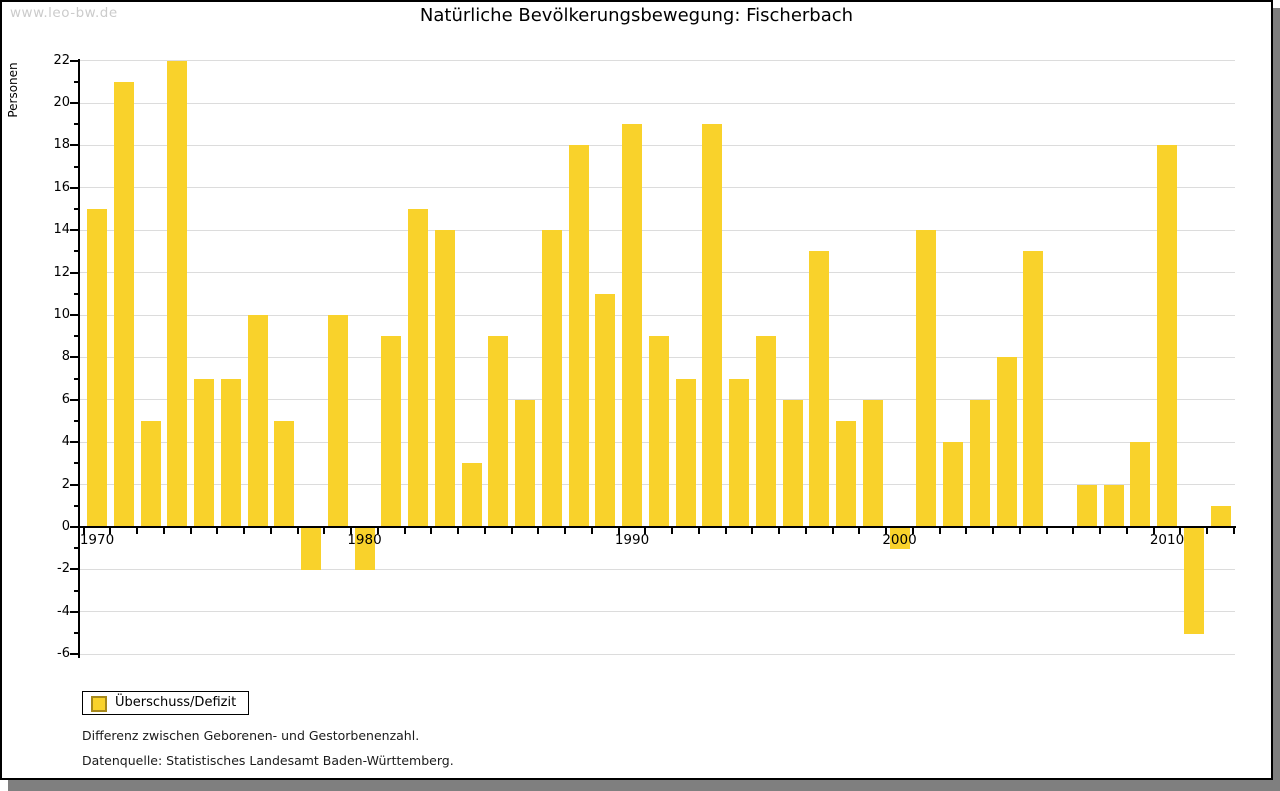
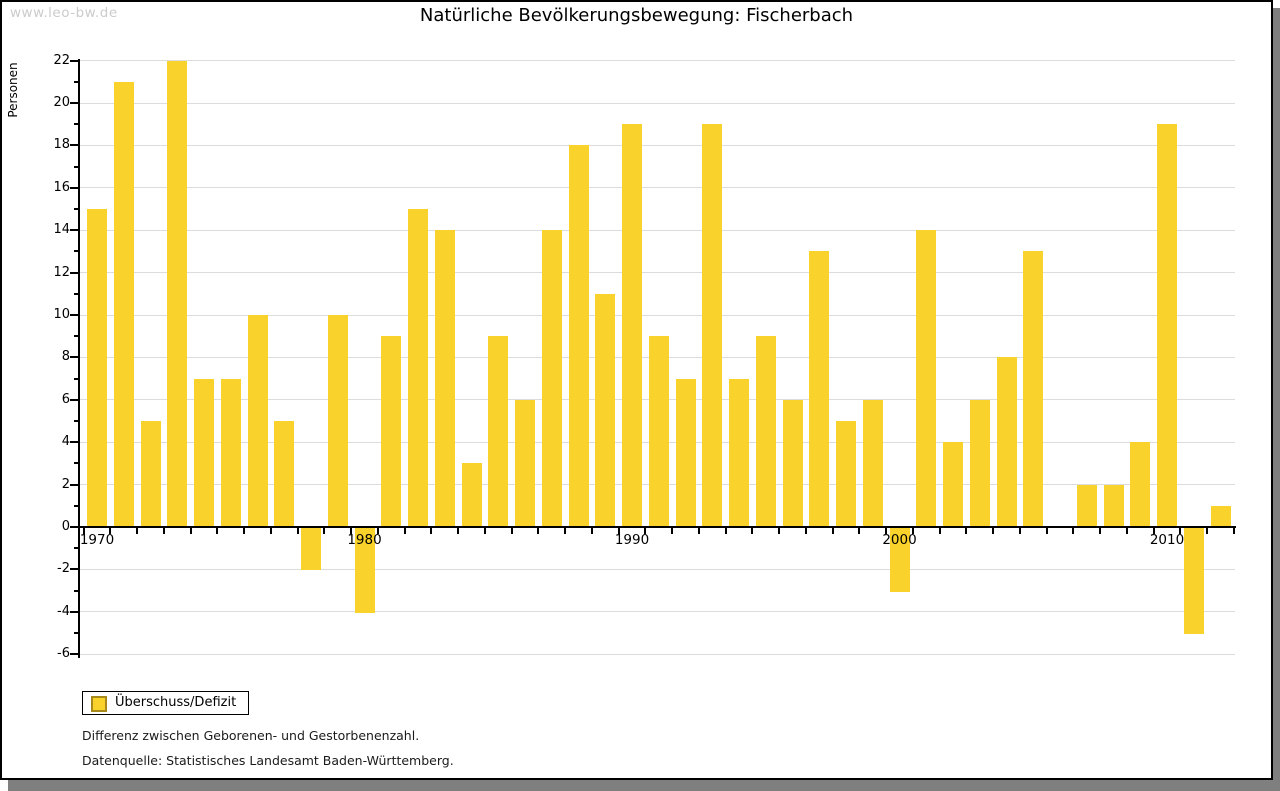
1980: -2 -> -4
2000: -1 -> -3
2010: 18 -> 19
